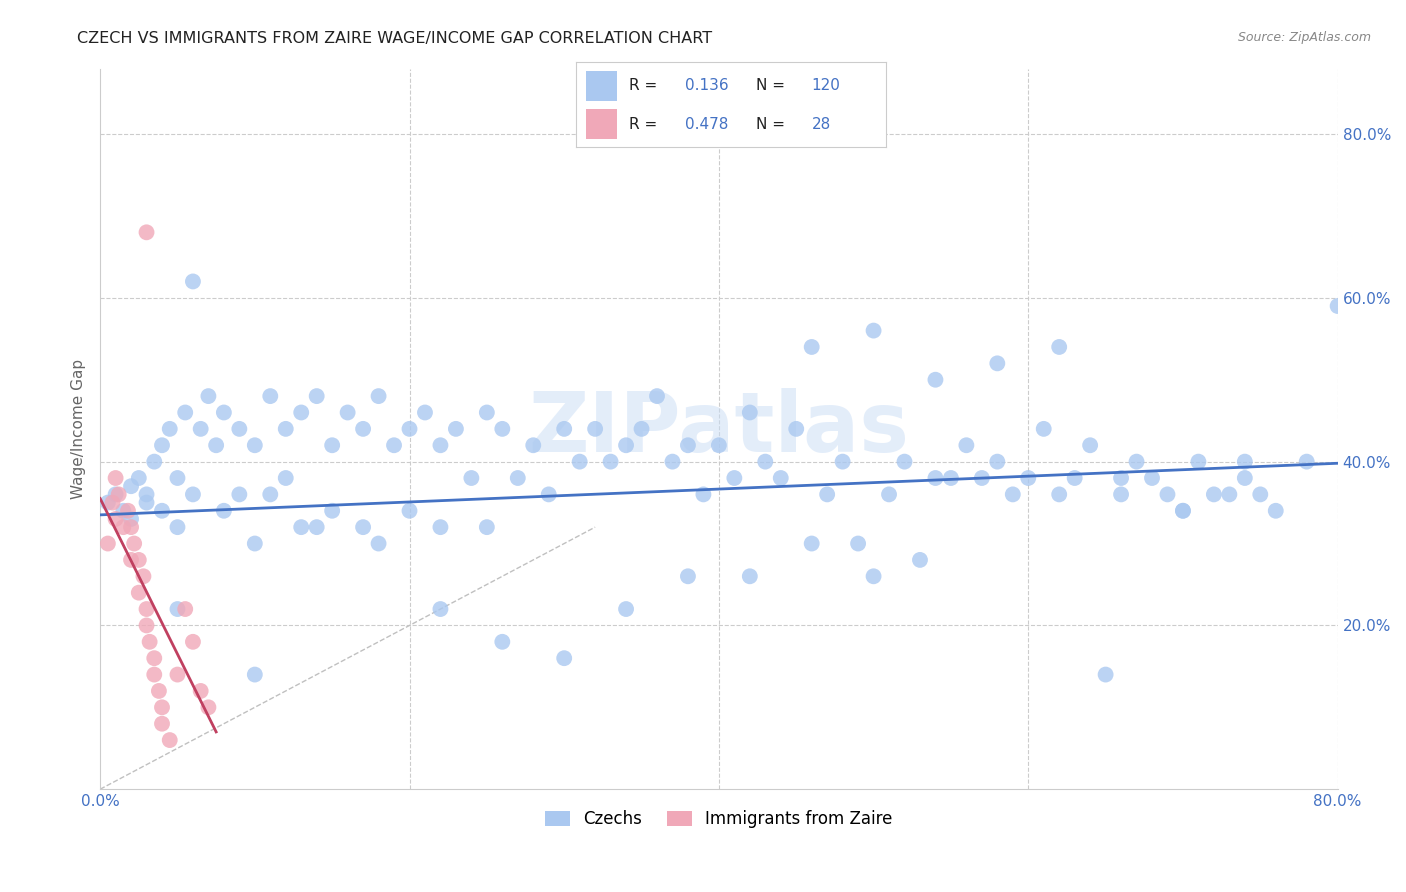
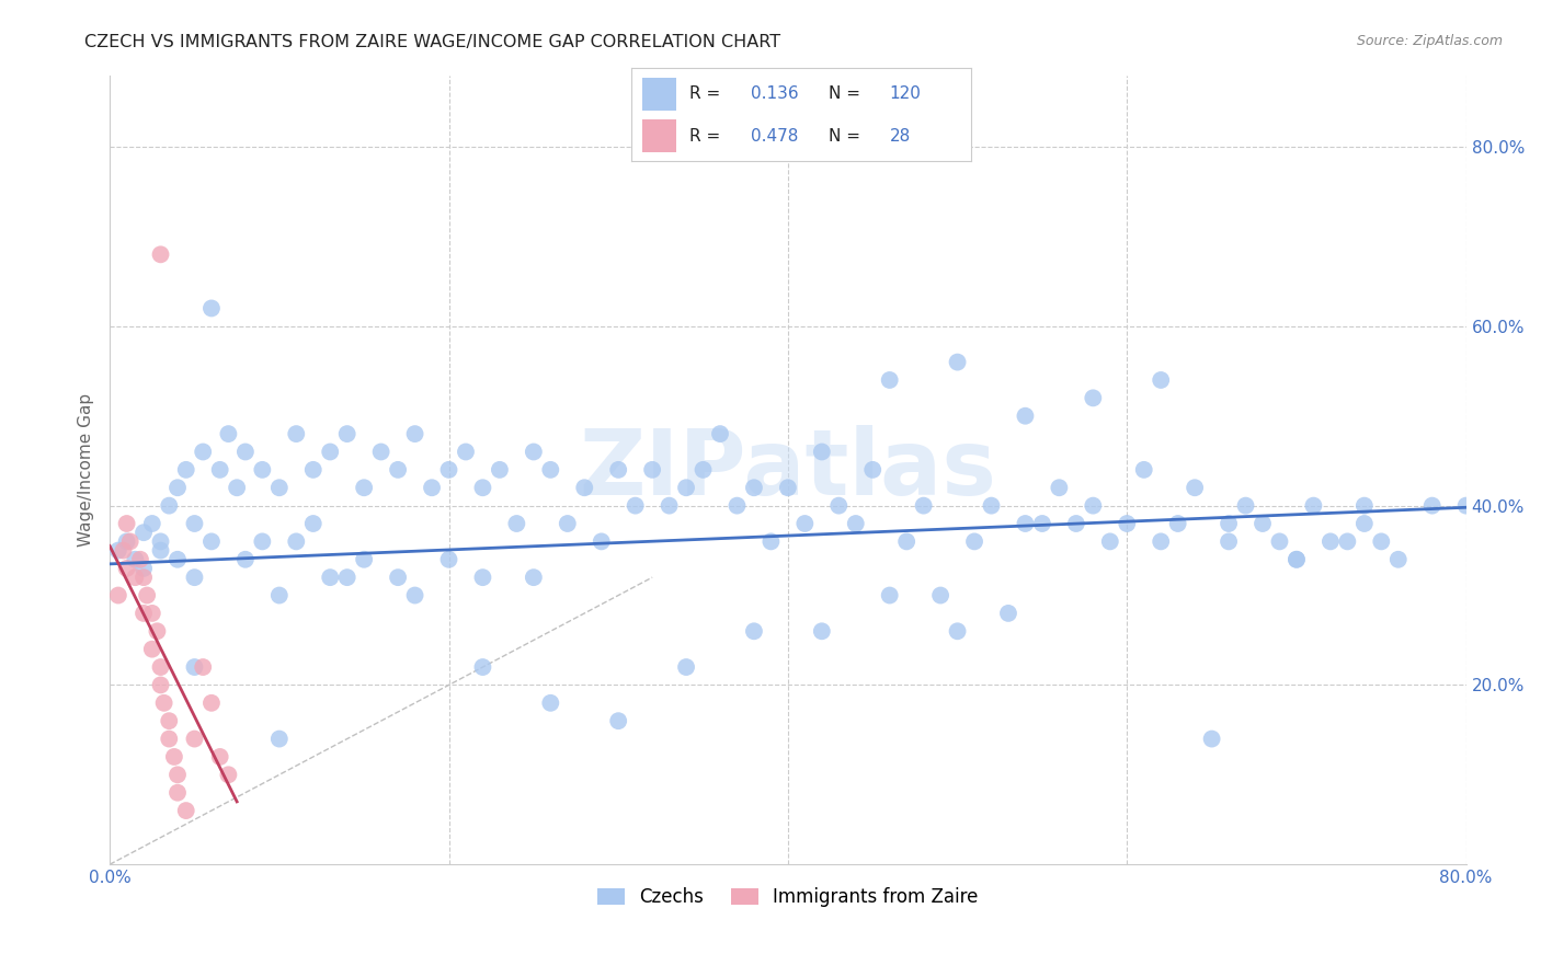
Czechs/80.0%: 59% -> 40%
